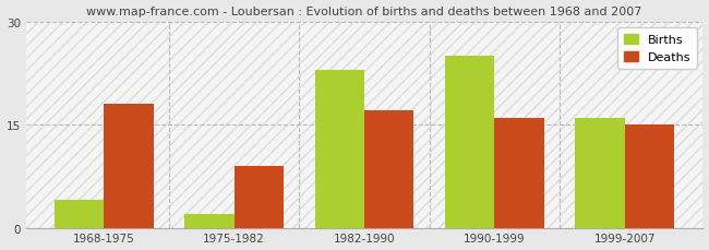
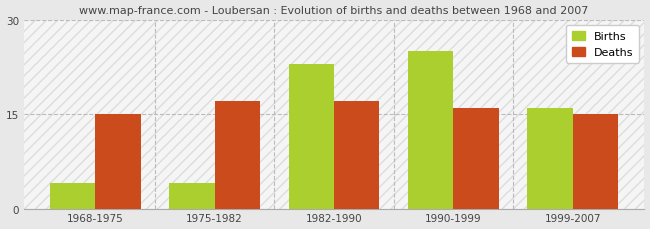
Deaths/1968-1975: 18 -> 15
Births/1975-1982: 2 -> 4
Deaths/1975-1982: 9 -> 17
